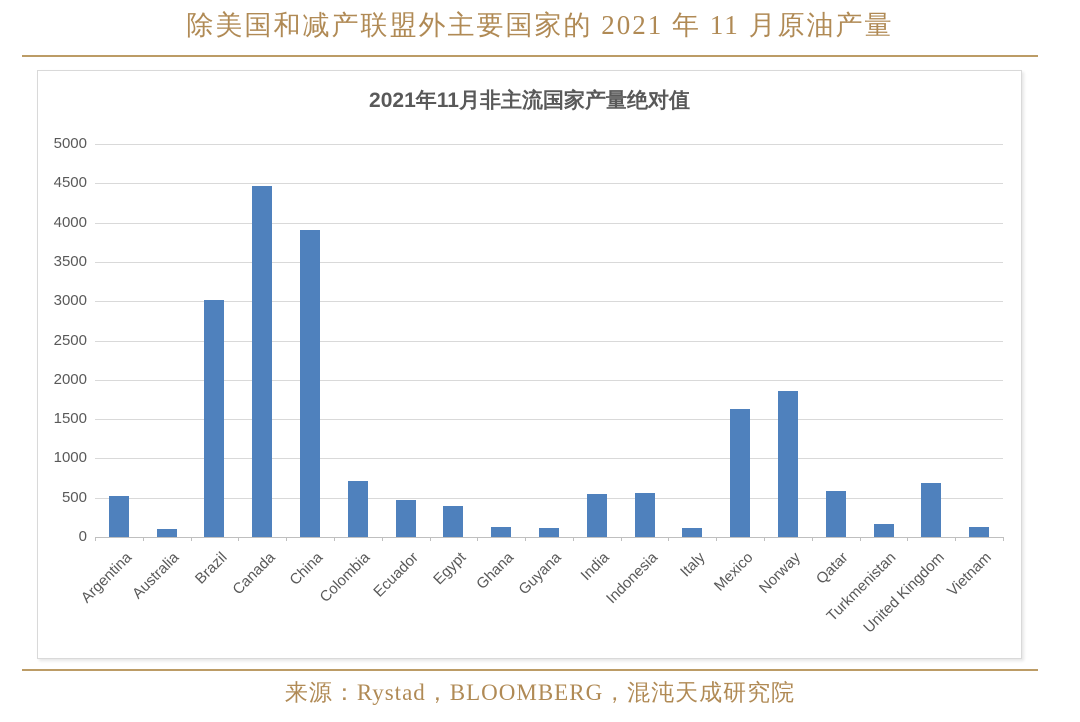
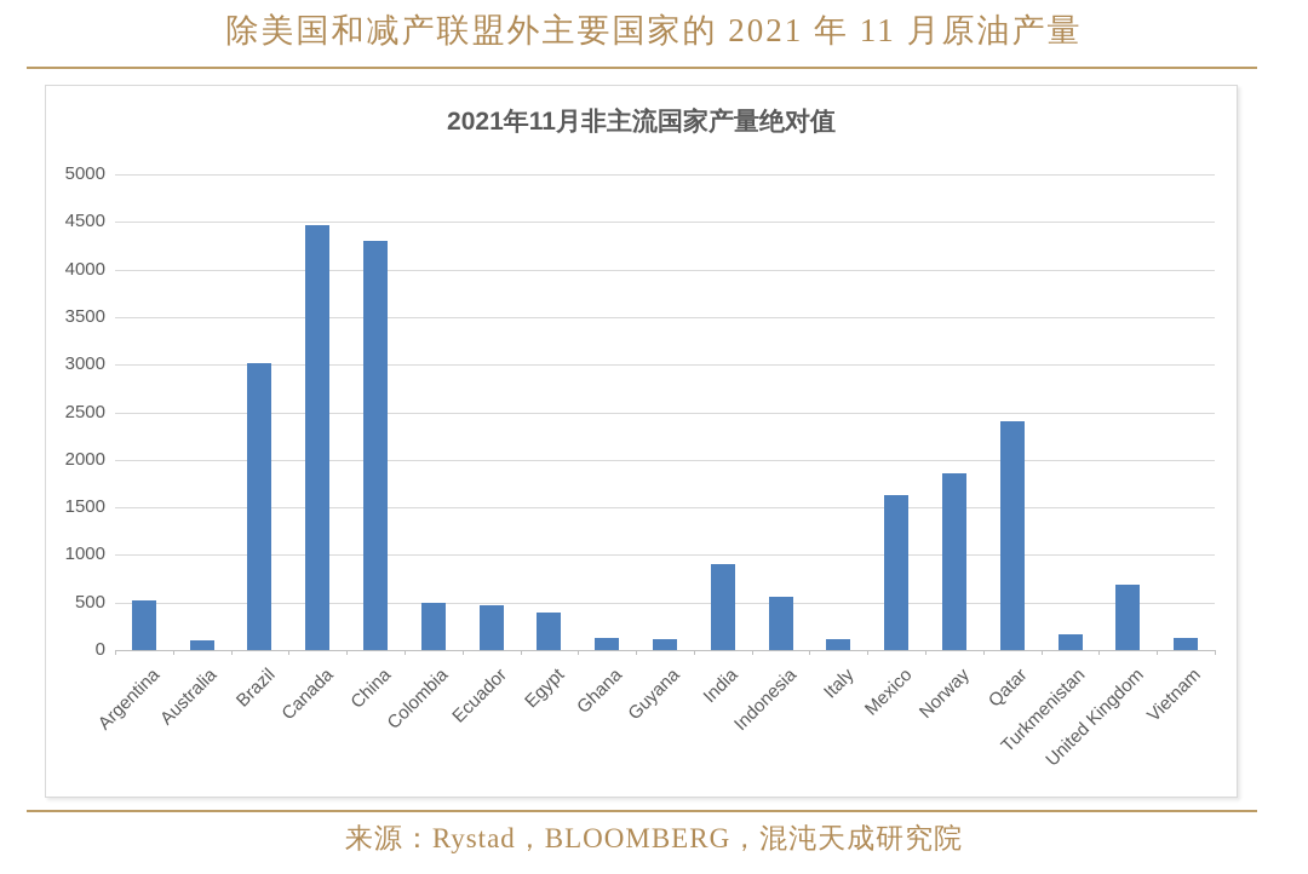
China: 3900 -> 4300
Colombia: 700 -> 500
India: 600 -> 900
Qatar: 600 -> 2400
